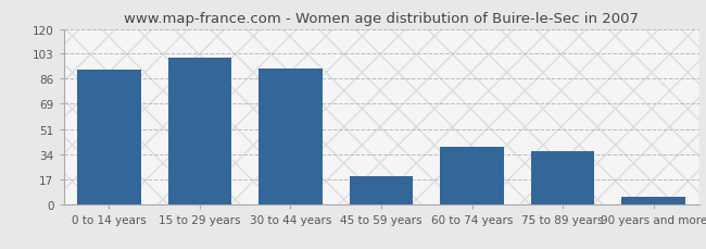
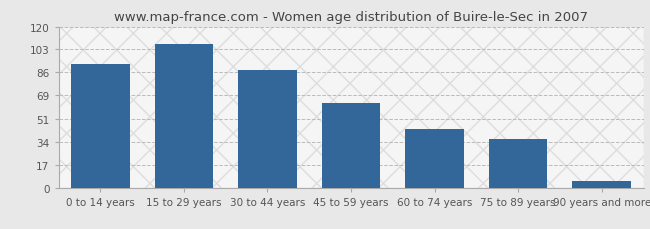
15 to 29 years: 100 -> 107
30 to 44 years: 93 -> 88
45 to 59 years: 19 -> 63
60 to 74 years: 39 -> 44
